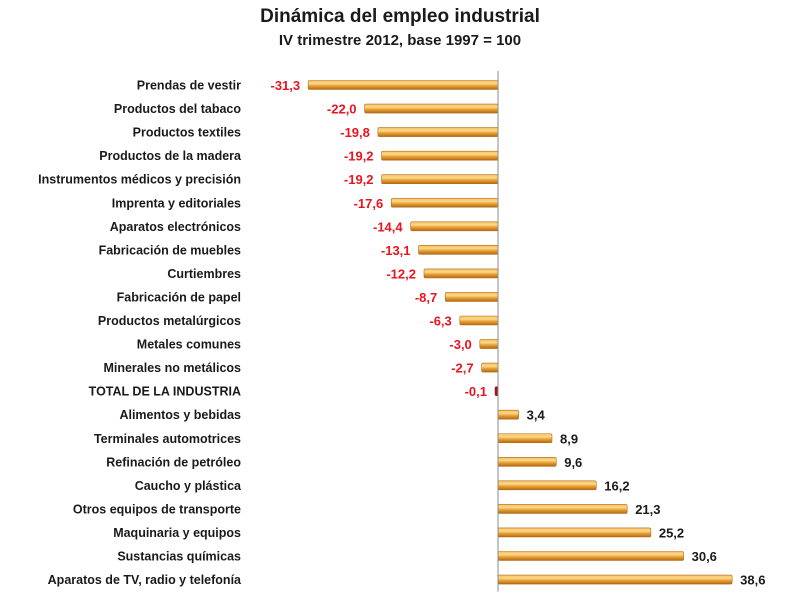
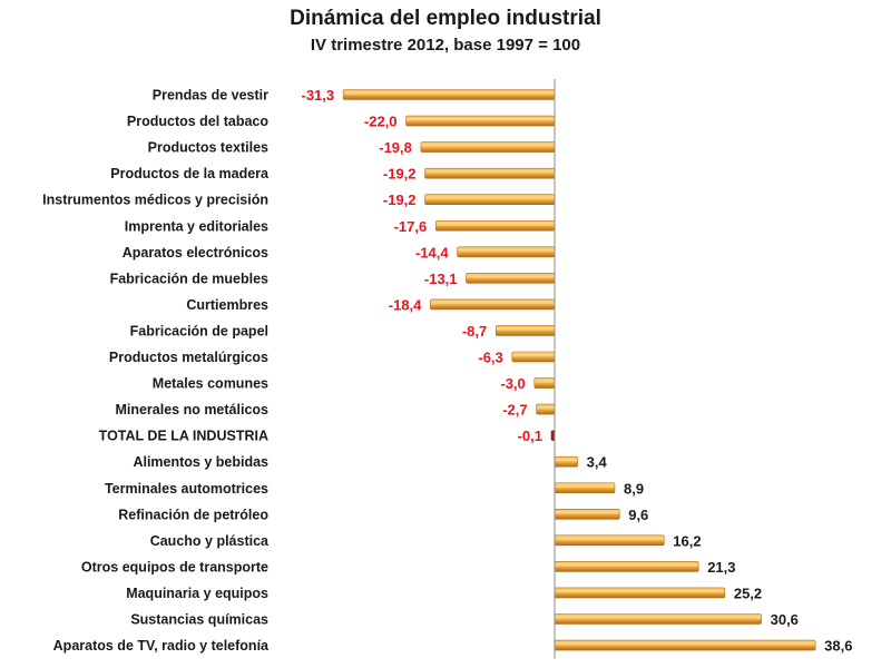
Curtiembres: -12,2 -> -18,4
